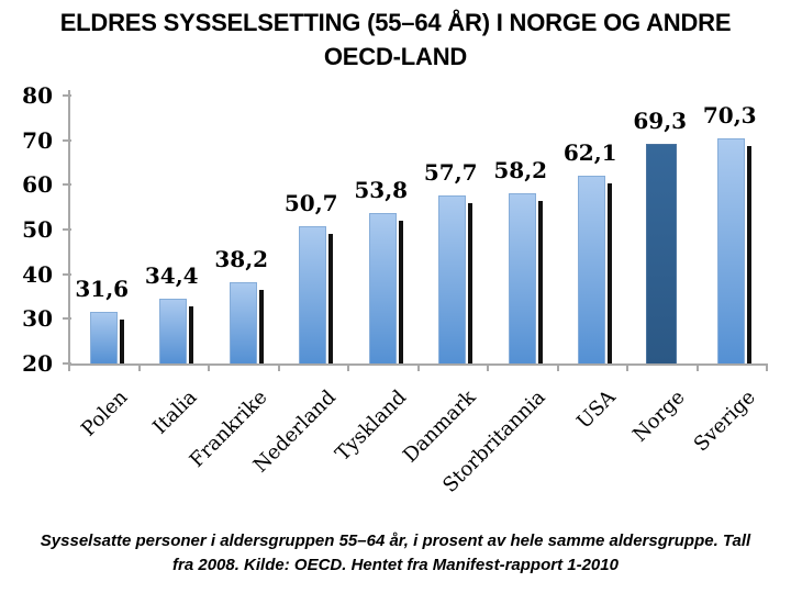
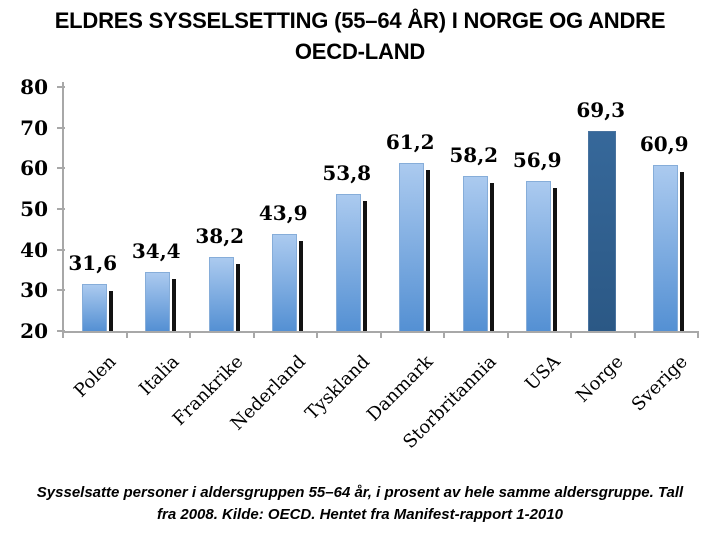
Nederland: 50,7 -> 43,9
Danmark: 57,7 -> 61,2
USA: 62,1 -> 56,9
Sverige: 70,3 -> 60,9
